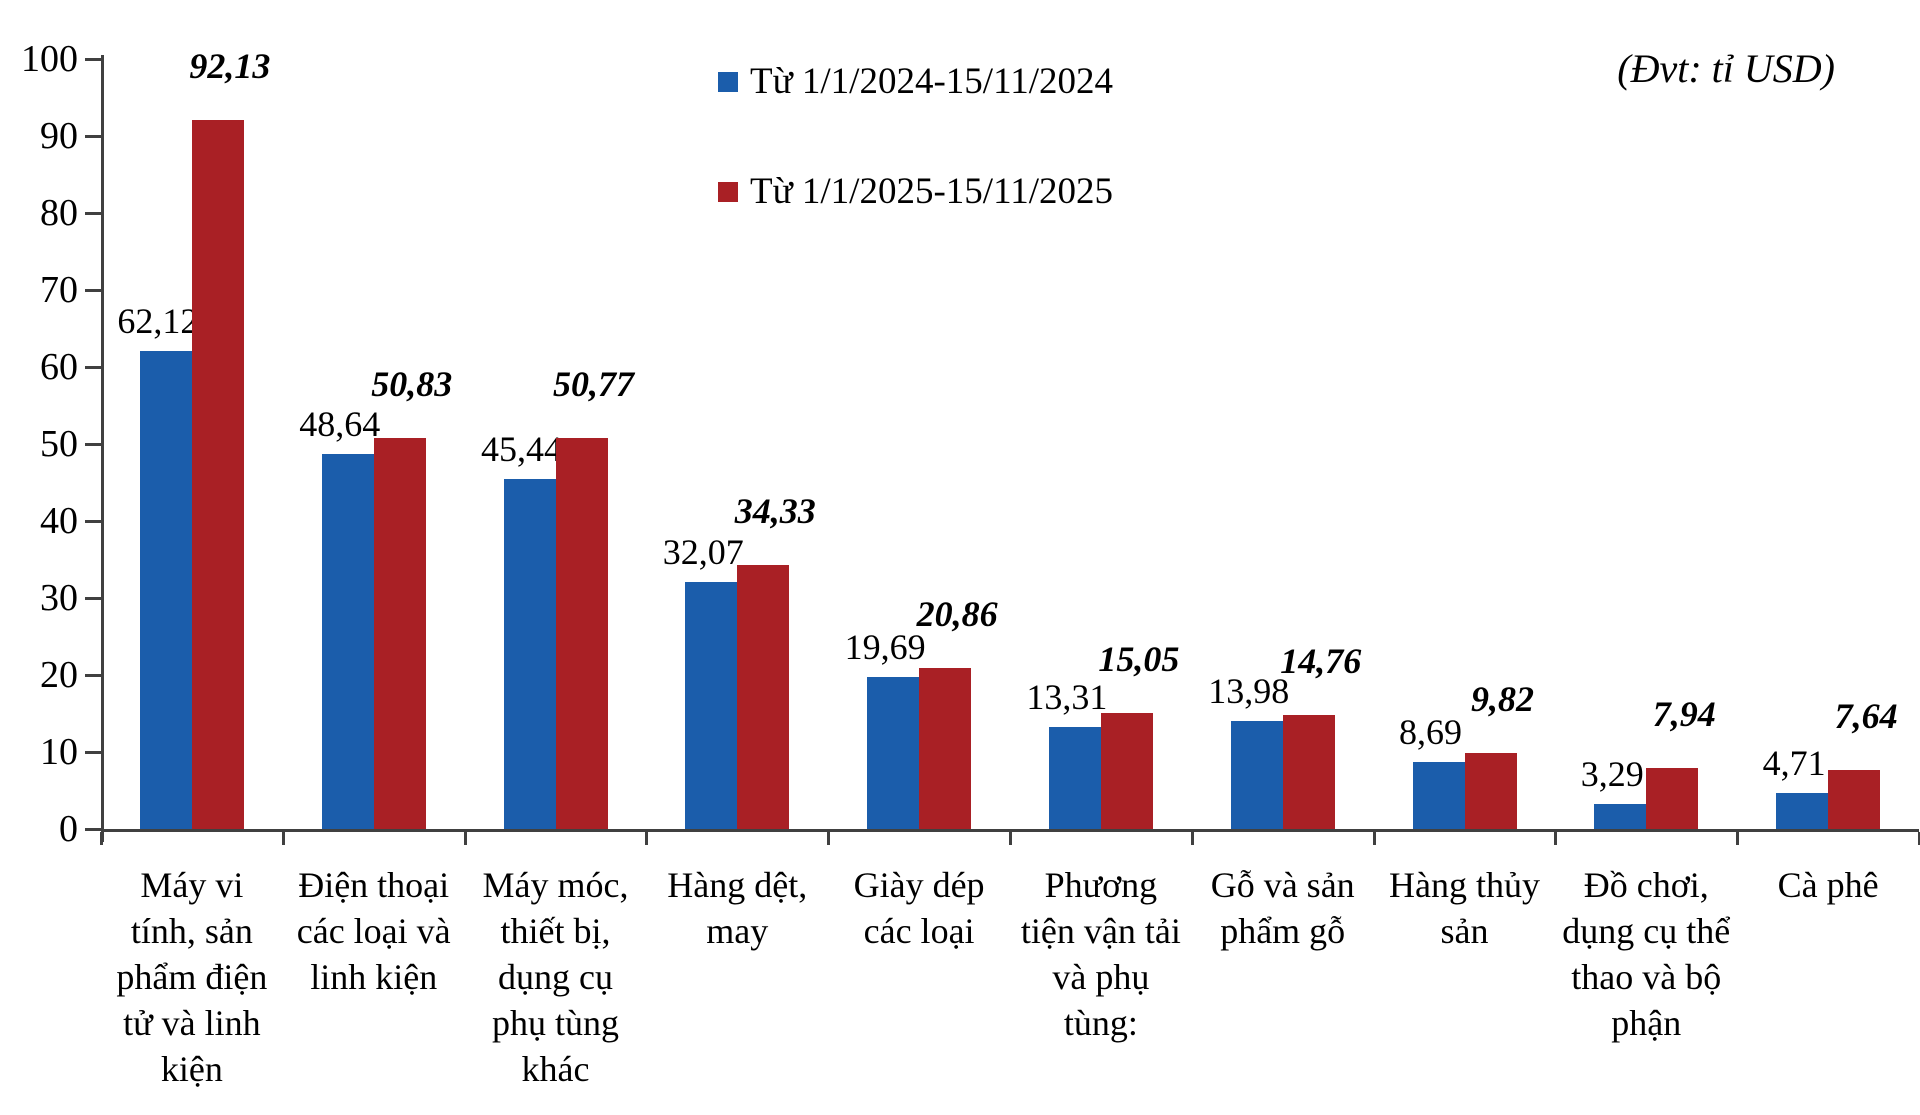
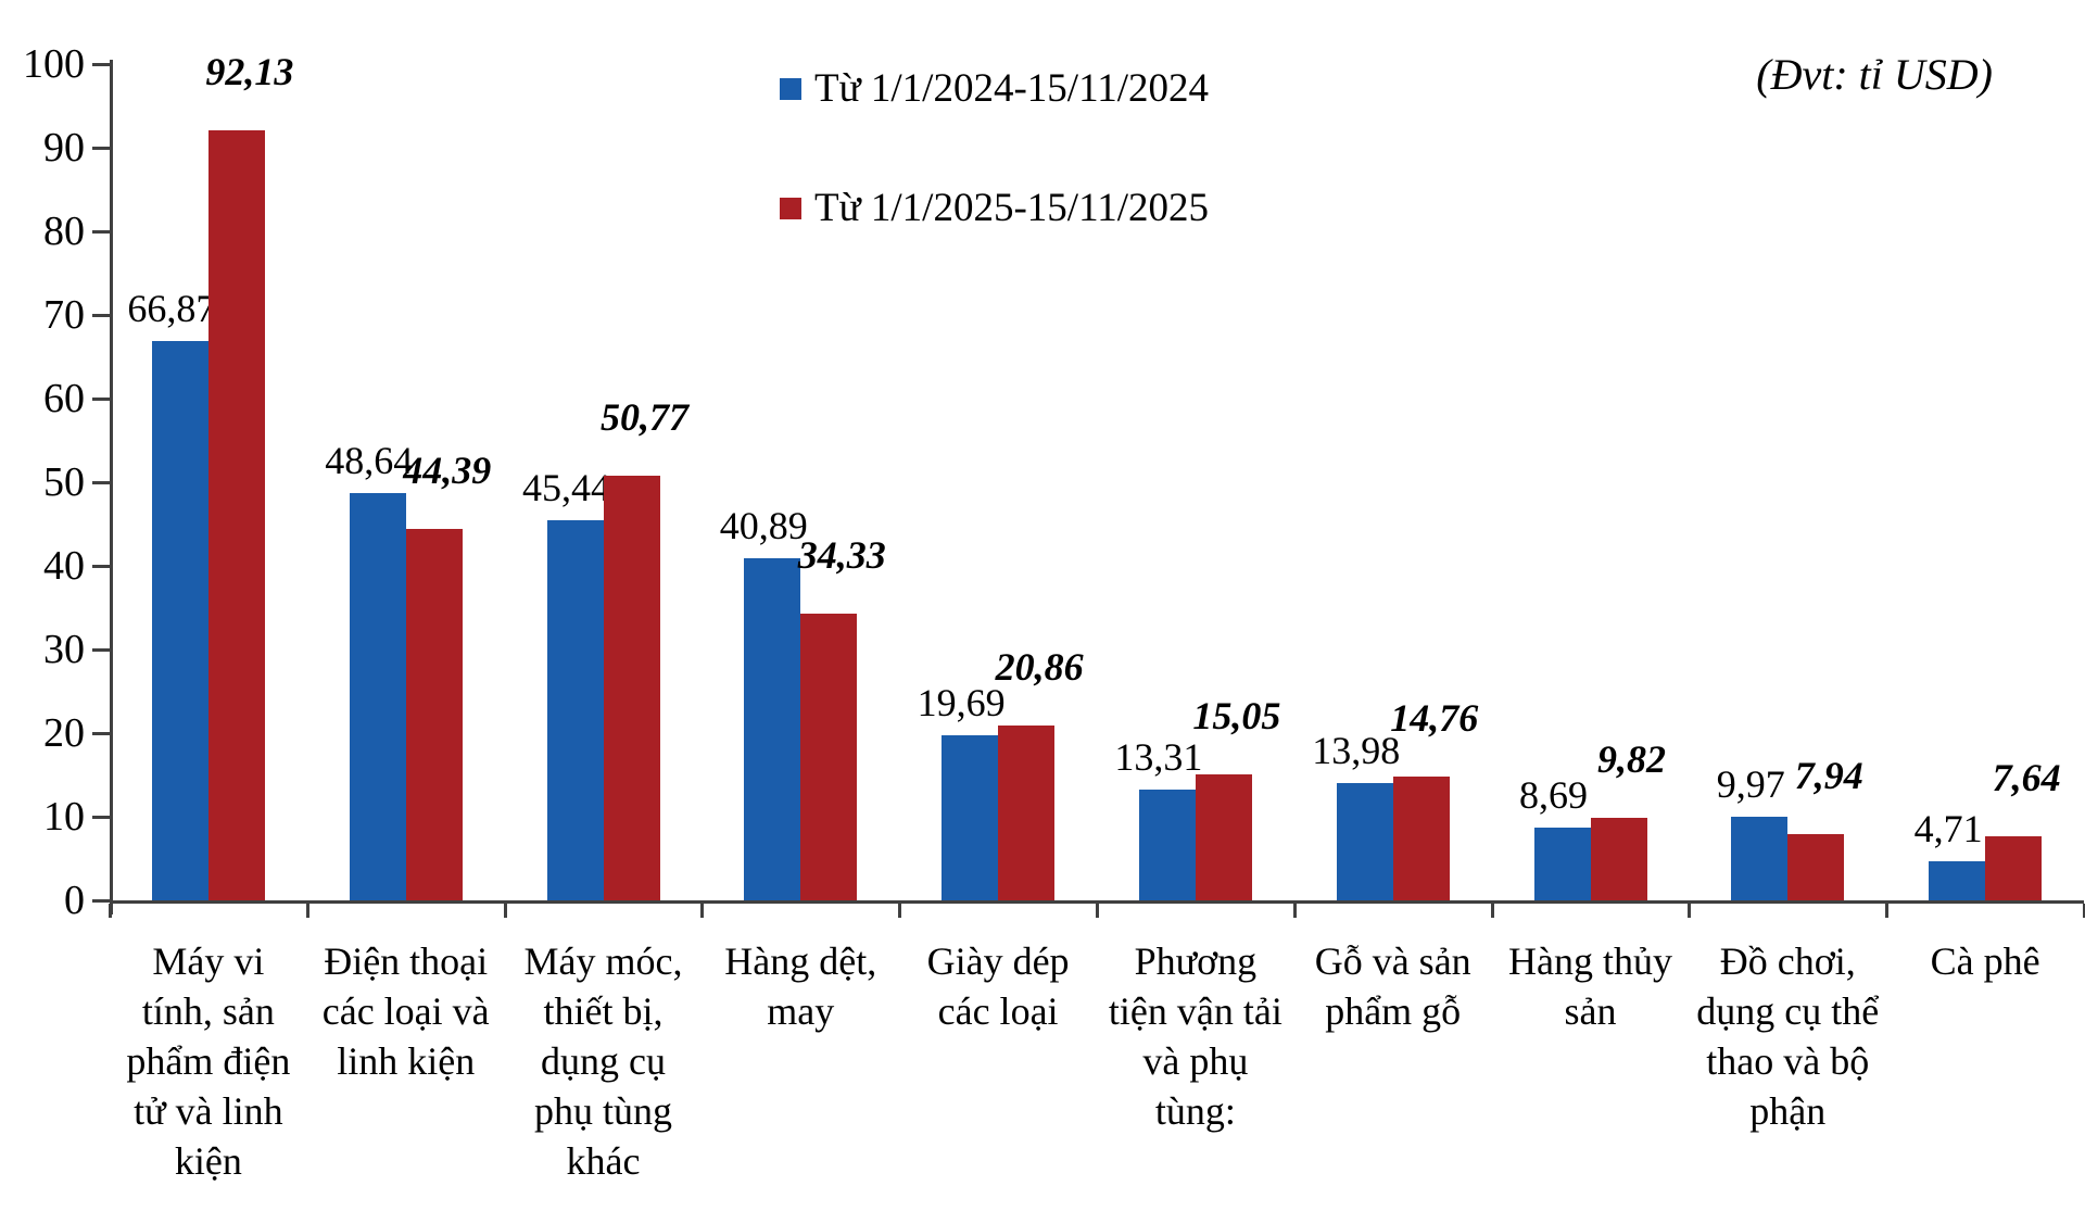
Từ 1/1/2024-15/11/2024/Máy vi tính, sản phẩm điện tử và linh kiện: 62,12 -> 66,87
Từ 1/1/2025-15/11/2025/Điện thoại các loại và linh kiện: 50,83 -> 44,39
Từ 1/1/2024-15/11/2024/Hàng dệt, may: 32,07 -> 40,89
Từ 1/1/2024-15/11/2024/Đồ chơi, dụng cụ thể thao và bộ phận: 3,29 -> 9,97
